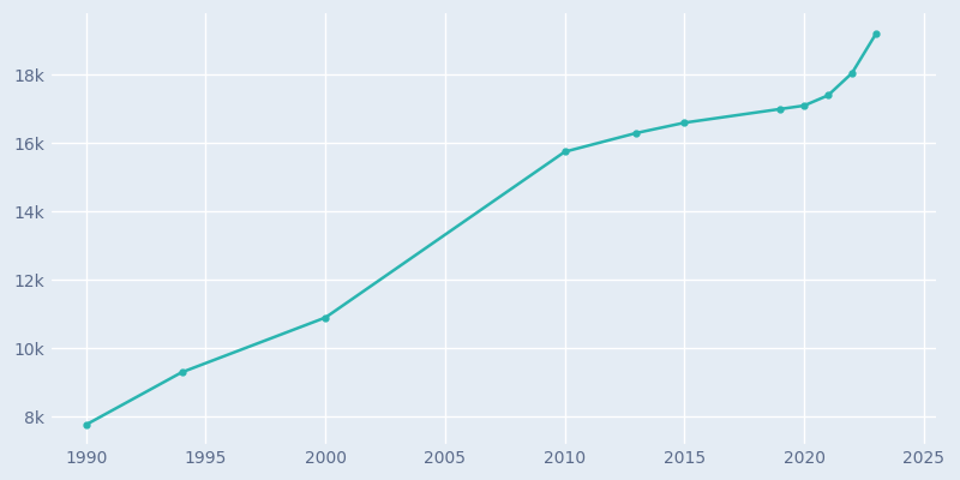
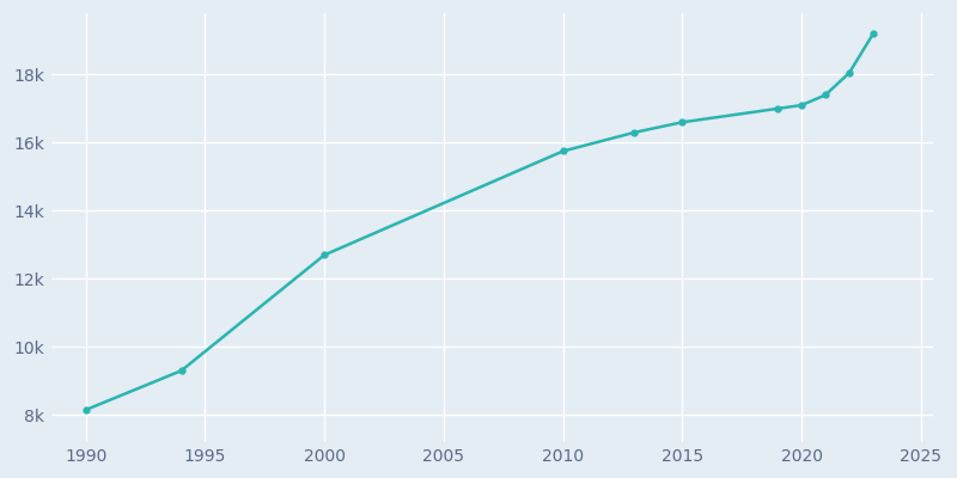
1990: 7.77k -> 8.15k
2000: 10.90k -> 12.70k
